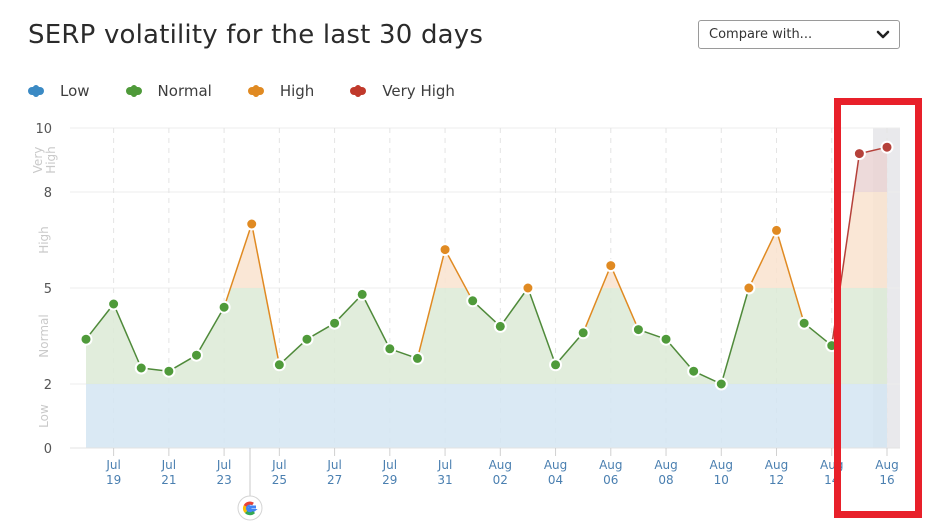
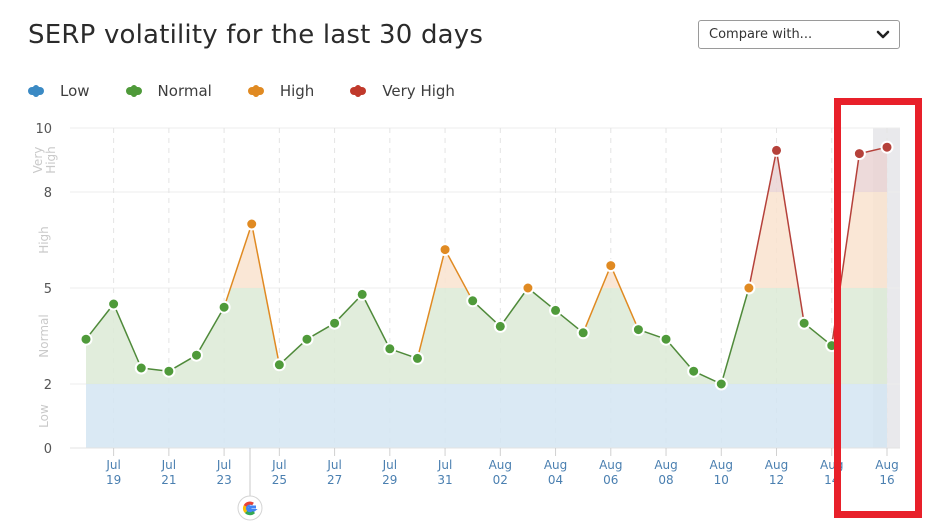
Aug 04: 2.6 -> 4.3
Aug 12: 6.8 -> 9.3
